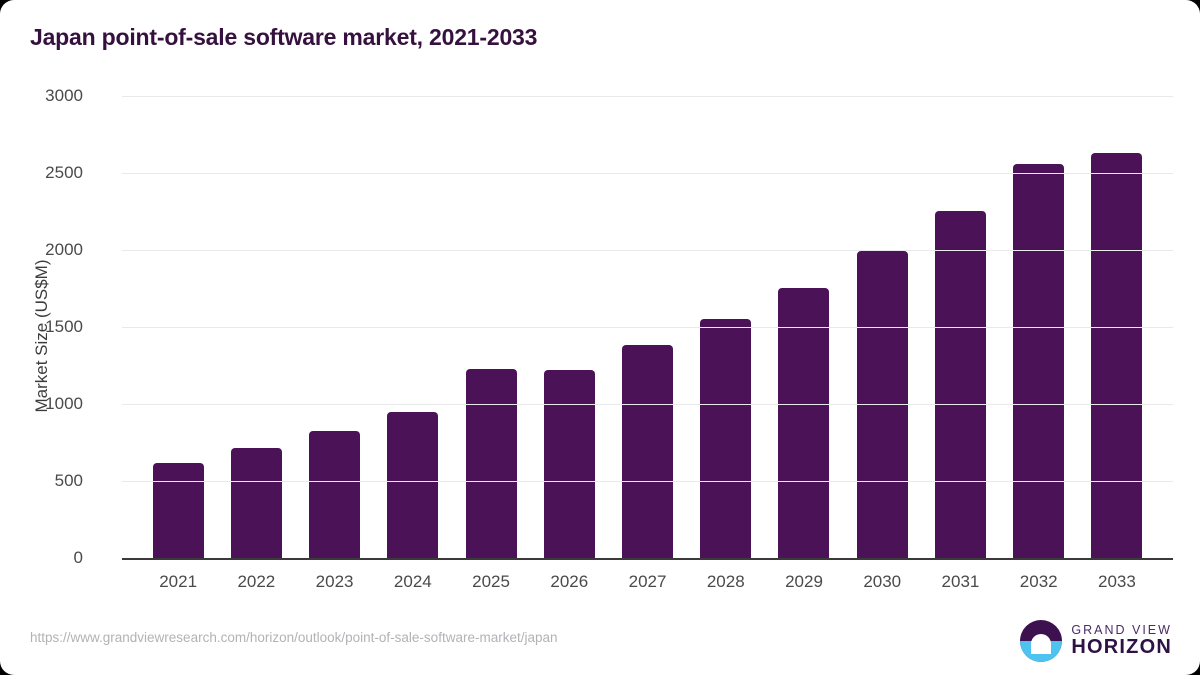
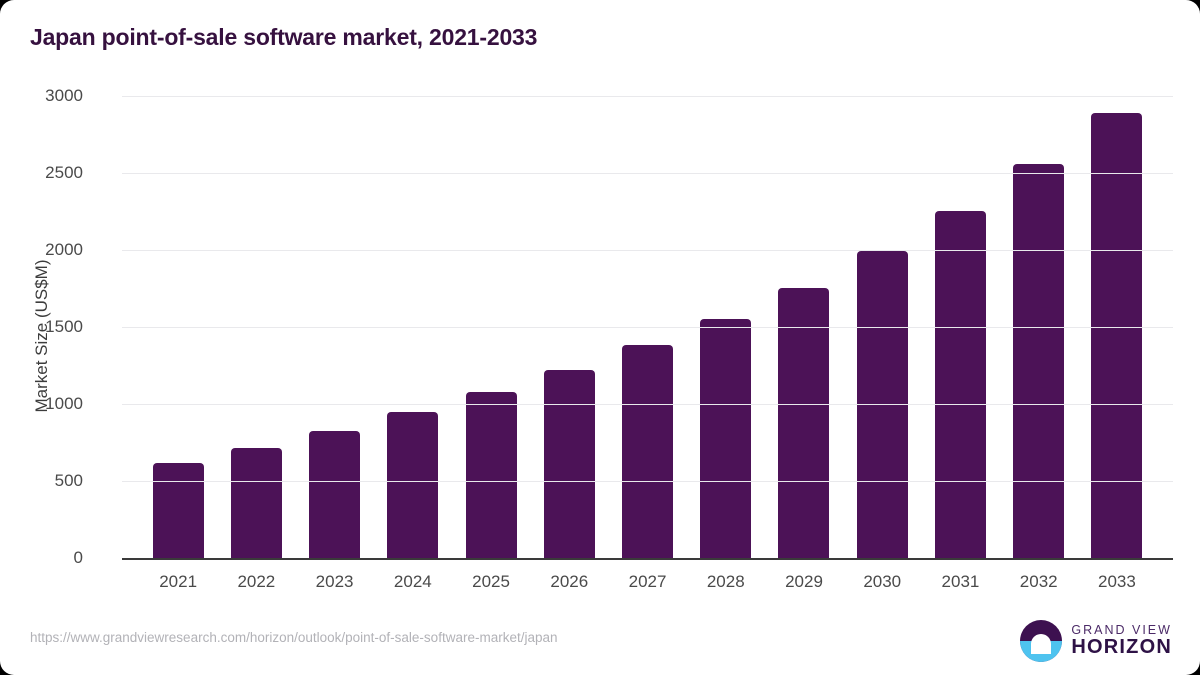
2025: 1230 -> 1080
2033: 2630 -> 2890
